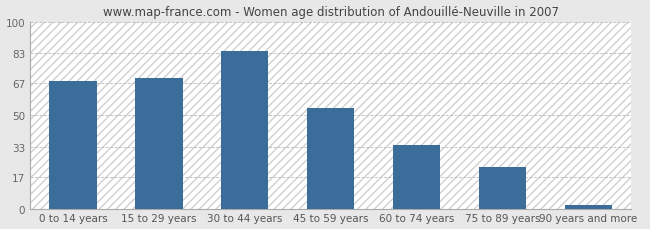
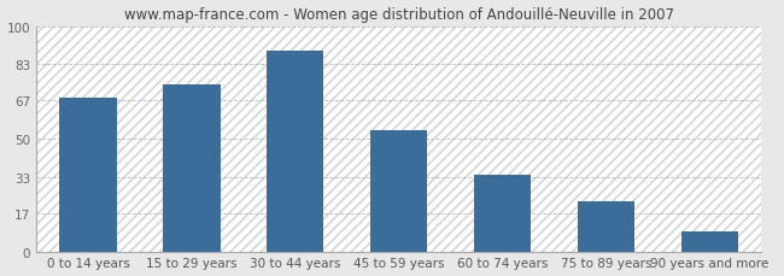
15 to 29 years: 70 -> 74
30 to 44 years: 84 -> 89
90 years and more: 2 -> 9
